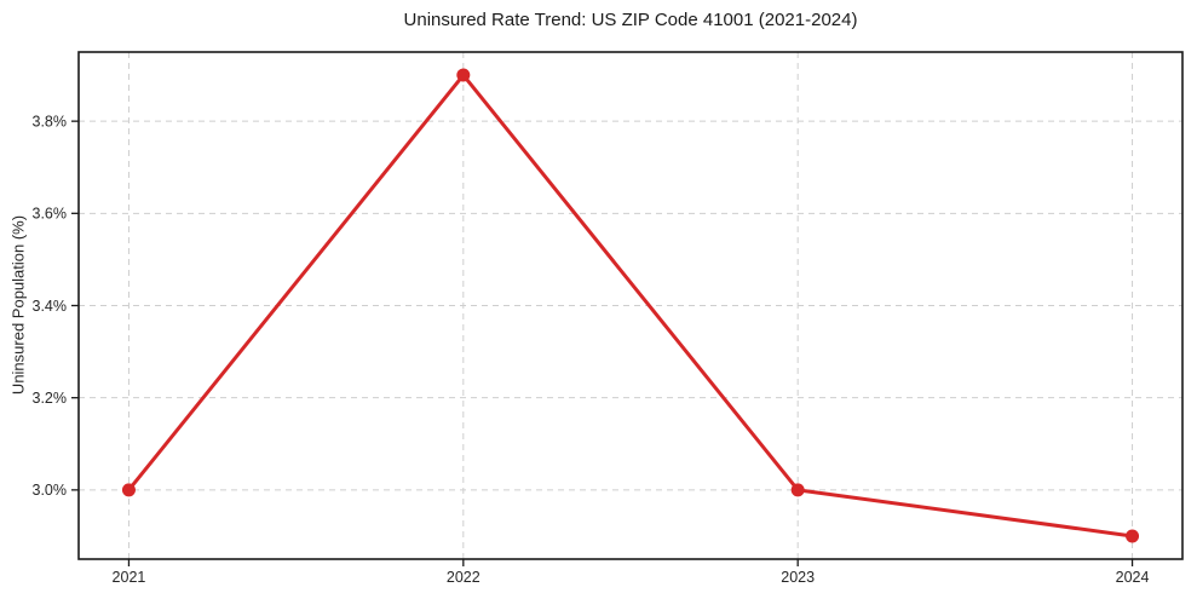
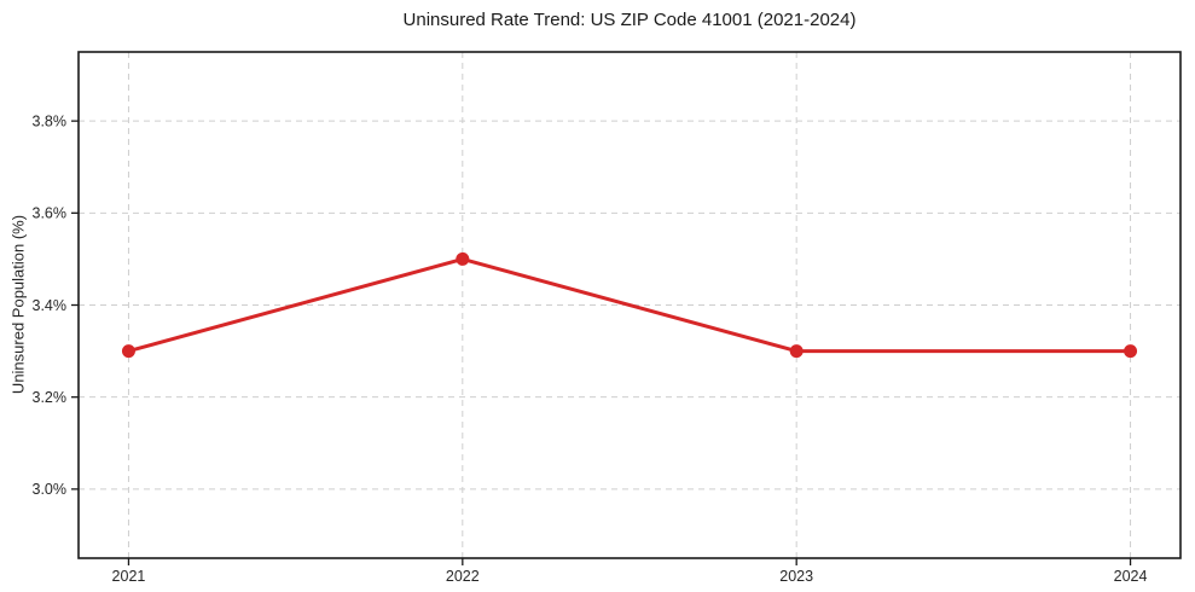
2021: 3.0% -> 3.3%
2022: 3.9% -> 3.5%
2023: 3.0% -> 3.3%
2024: 2.9% -> 3.3%
